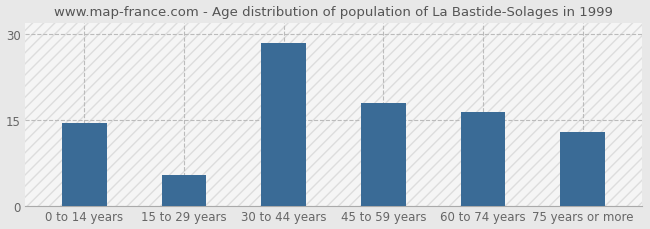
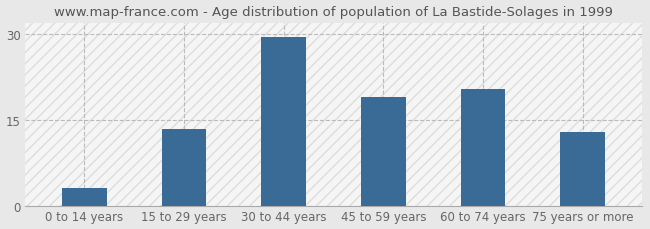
0 to 14 years: 14.5 -> 3.2
15 to 29 years: 5.5 -> 13.4
30 to 44 years: 28.5 -> 29.6
45 to 59 years: 18.0 -> 19.0
60 to 74 years: 16.5 -> 20.4
